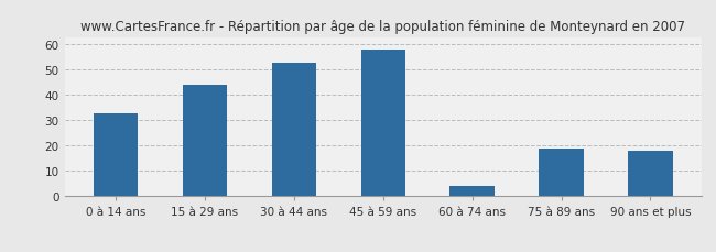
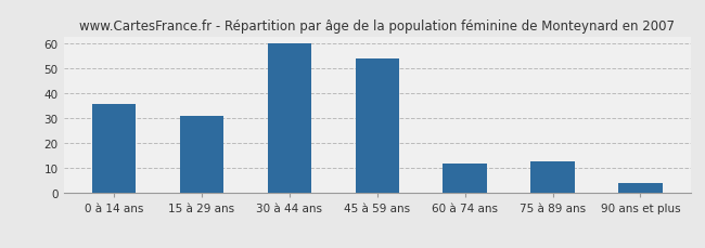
0 à 14 ans: 33 -> 36
15 à 29 ans: 44 -> 31
30 à 44 ans: 53 -> 60
45 à 59 ans: 58 -> 54
60 à 74 ans: 4 -> 12
75 à 89 ans: 19 -> 13
90 ans et plus: 18 -> 4
